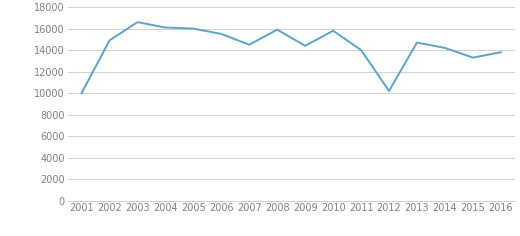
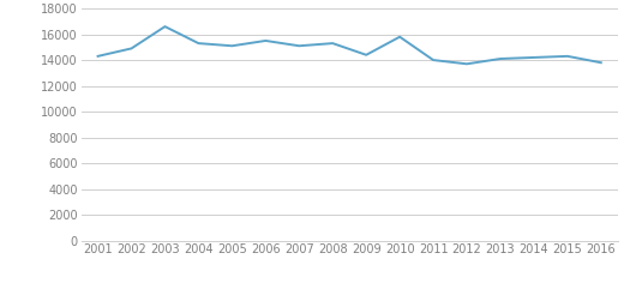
2001: 10000 -> 14300
2004: 16100 -> 15300
2005: 16000 -> 15100
2007: 14500 -> 15100
2008: 15900 -> 15300
2012: 10200 -> 13700
2013: 14700 -> 14100
2015: 13300 -> 14300
